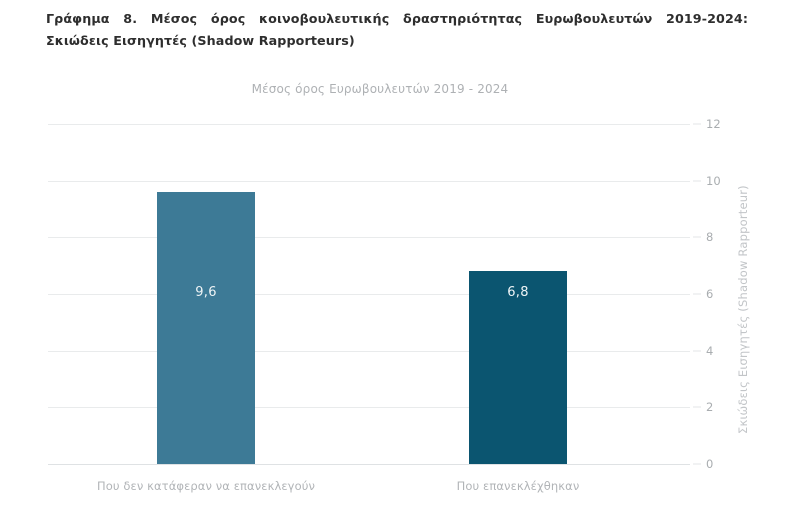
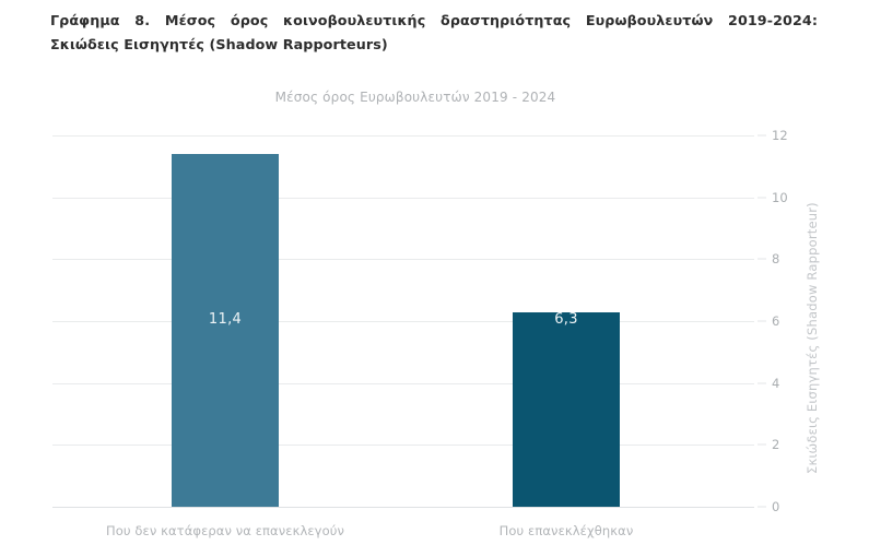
Που δεν κατάφεραν να επανεκλεγούν: 9,6 -> 11,4
Που επανεκλέχθηκαν: 6,8 -> 6,3
